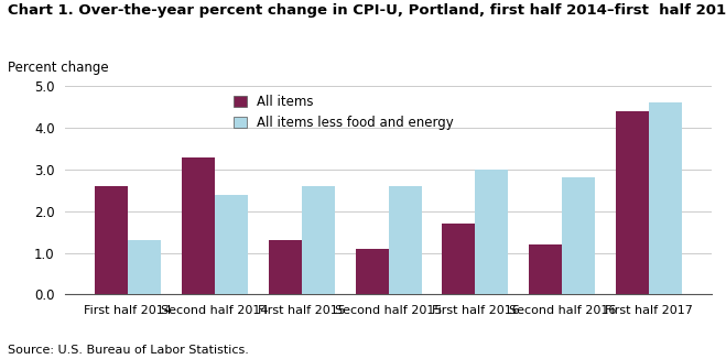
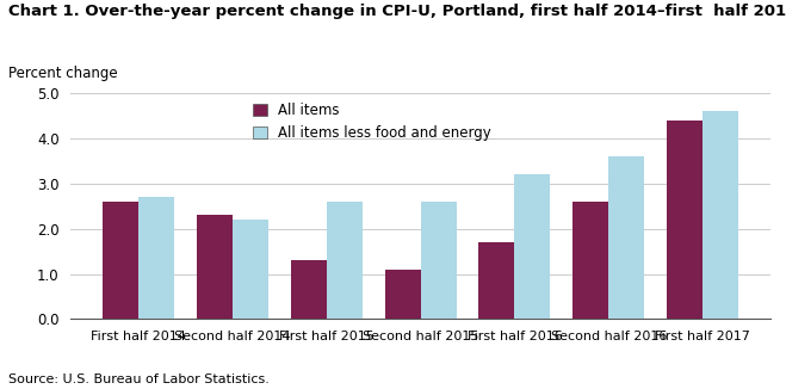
All items less food and energy/First half 2014: 1.3 -> 2.7
All items/Second half 2014: 3.3 -> 2.3
All items less food and energy/Second half 2014: 2.4 -> 2.2
All items less food and energy/First half 2016: 3.0 -> 3.2
All items/Second half 2016: 1.2 -> 2.6
All items less food and energy/Second half 2016: 2.8 -> 3.6
